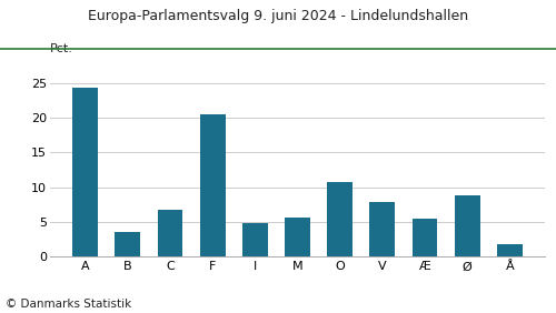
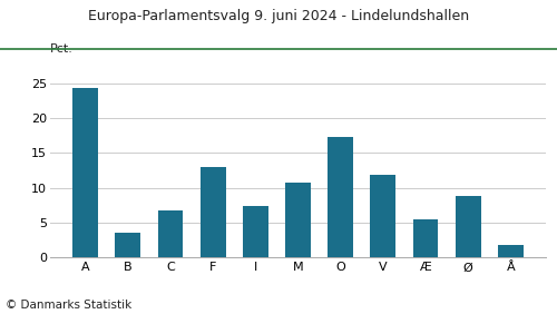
F: 20.5 -> 13.0
I: 4.9 -> 7.4
M: 5.7 -> 10.8
O: 10.7 -> 17.2
V: 7.8 -> 11.8
